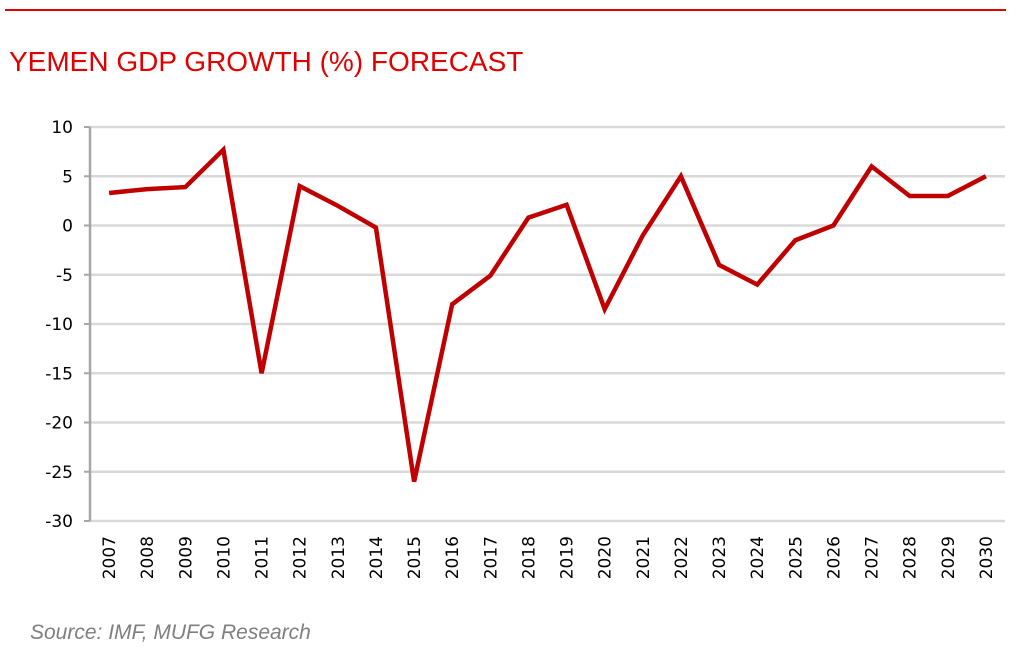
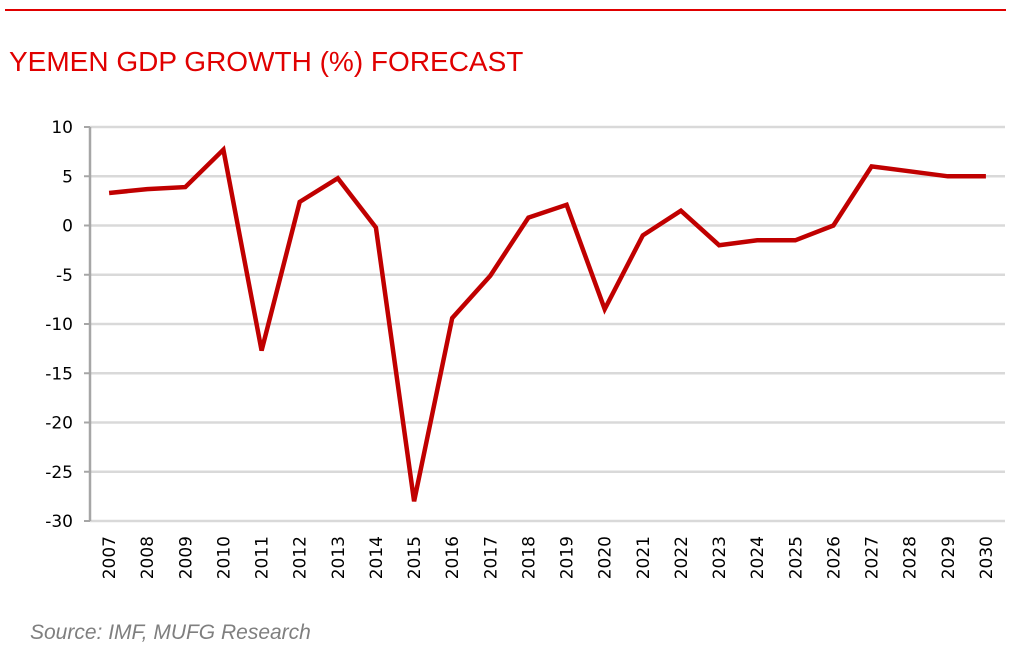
2011: -15 -> -13
2012: 4 -> 2
2013: 2 -> 5
2015: -26 -> -28
2016: -8 -> -9
2022: 5 -> 2
2023: -4 -> -2
2024: -6 -> -2
2028: 3 -> 6
2029: 3 -> 5
